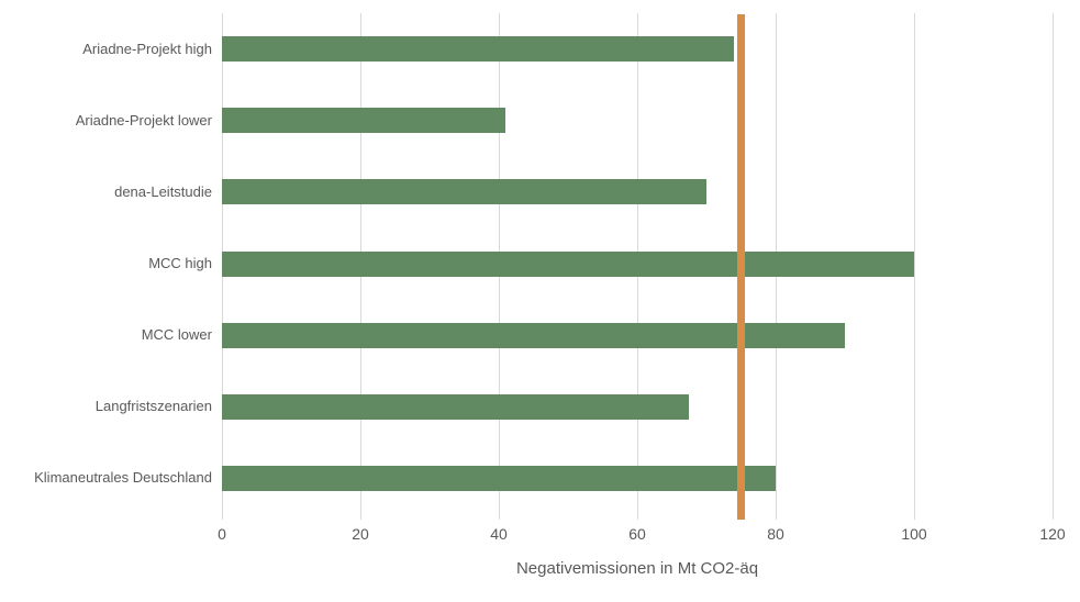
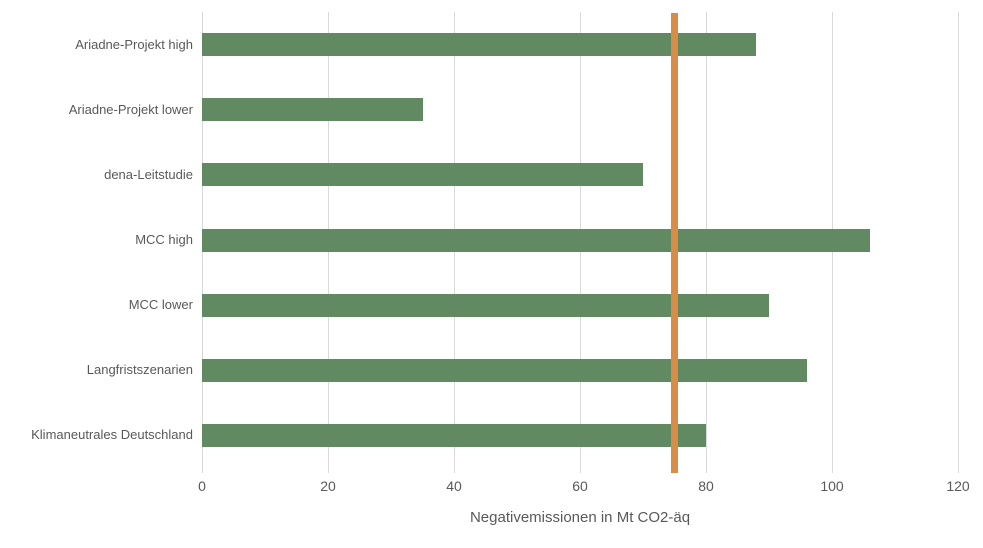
Ariadne-Projekt high: 74 -> 88
Ariadne-Projekt lower: 41 -> 35
MCC high: 100 -> 106
Langfristszenarien: 68 -> 96
